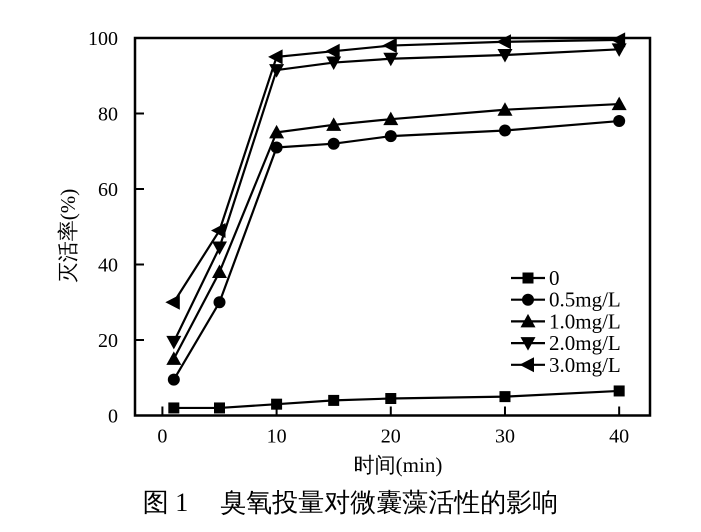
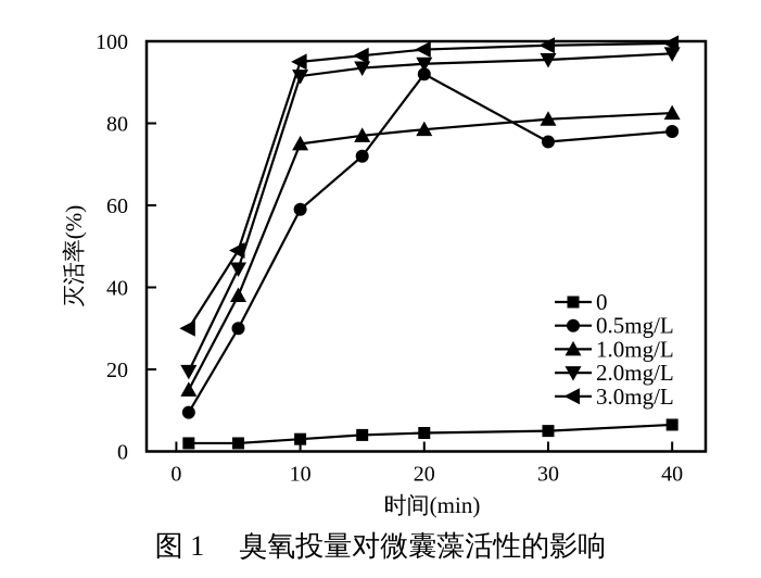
0.5mg/L/10: 71 -> 59
0.5mg/L/20: 74 -> 92
